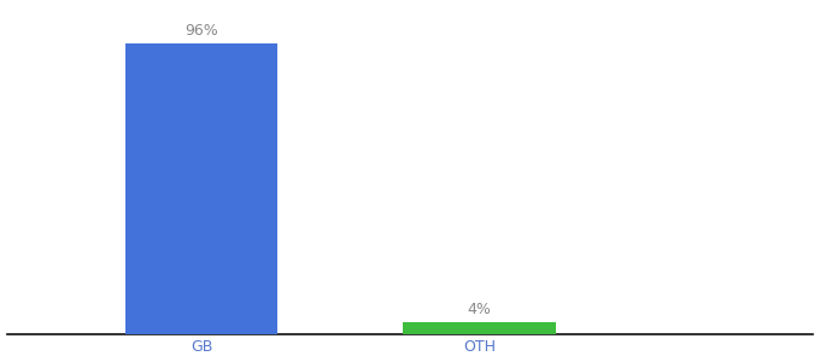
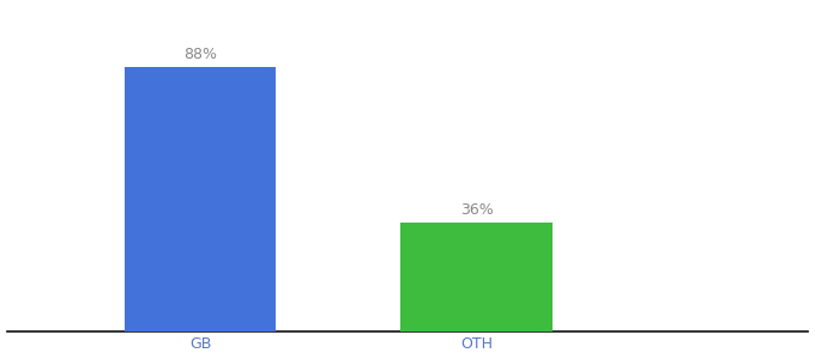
GB: 96% -> 88%
OTH: 4% -> 36%
